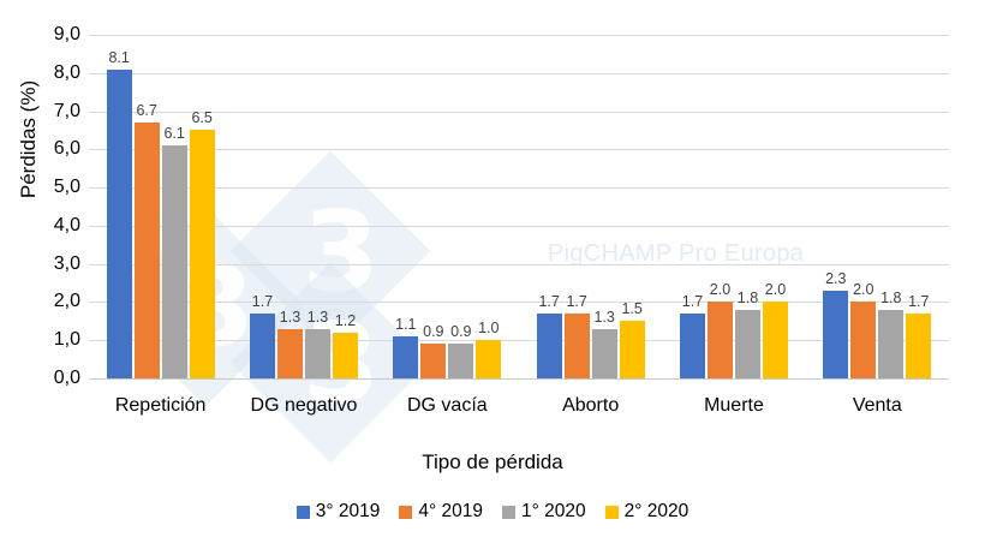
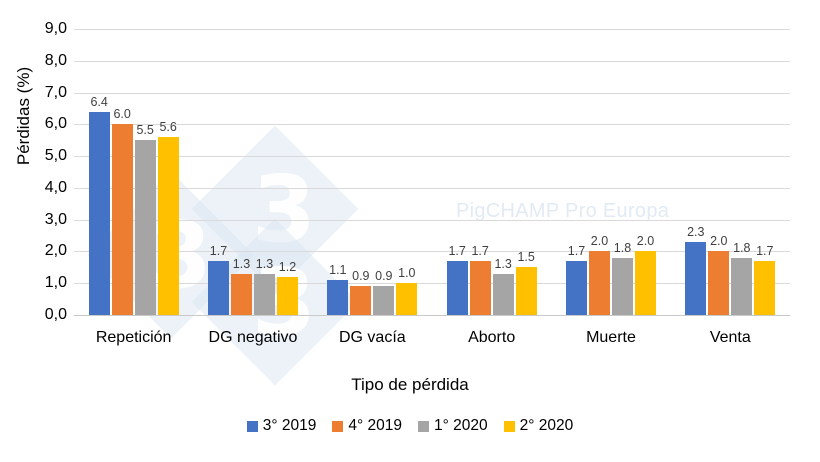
3° 2019/Repetición: 8.1 -> 6.4
4° 2019/Repetición: 6.7 -> 6.0
1° 2020/Repetición: 6.1 -> 5.5
2° 2020/Repetición: 6.5 -> 5.6
